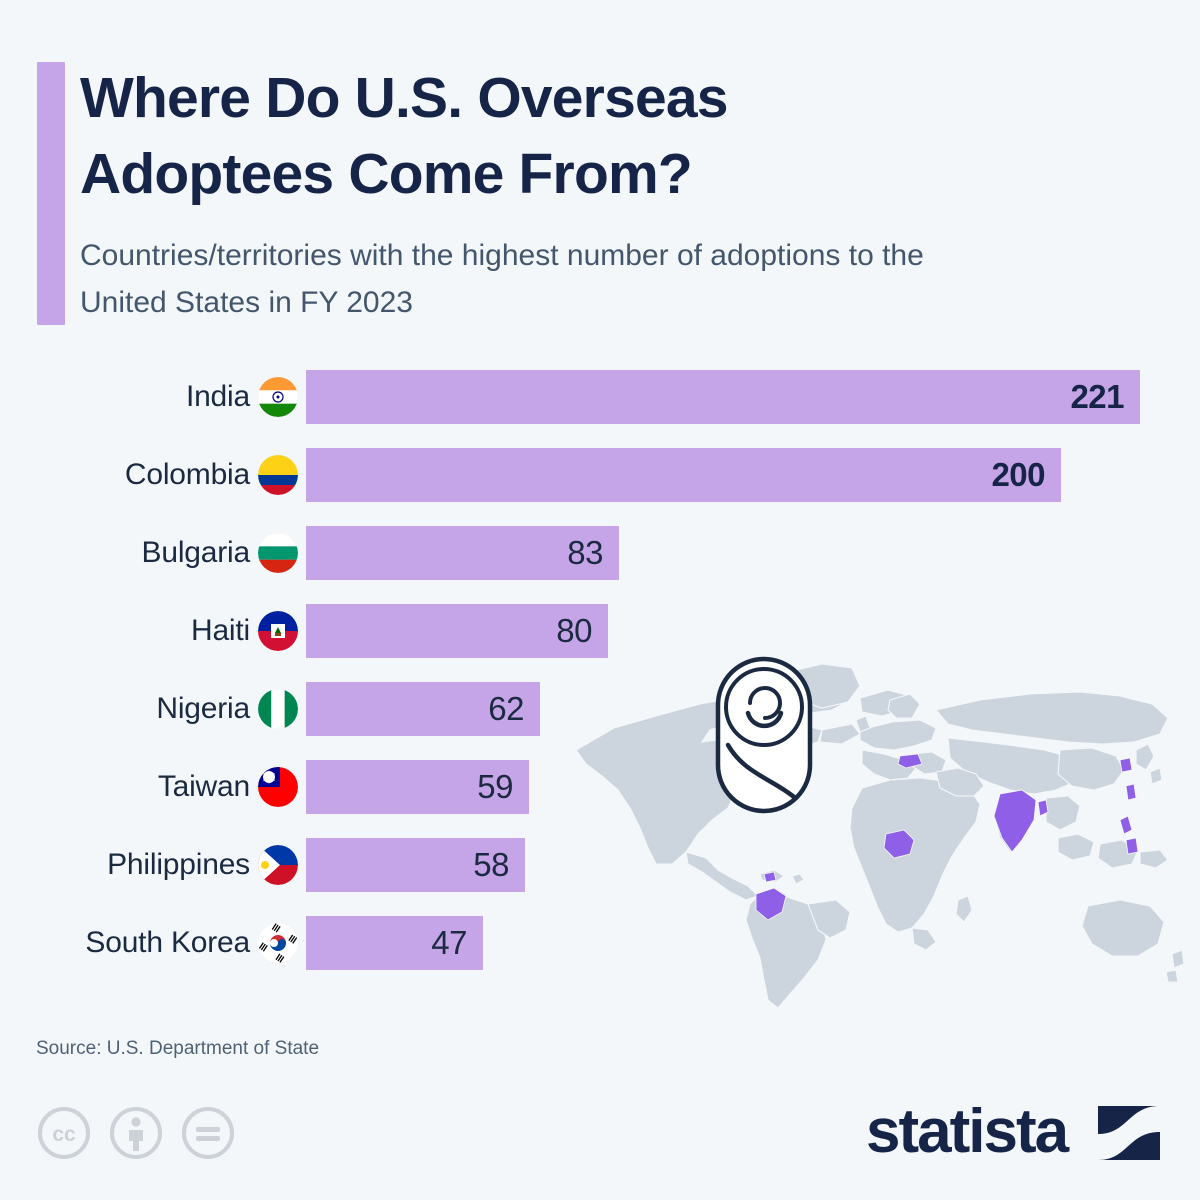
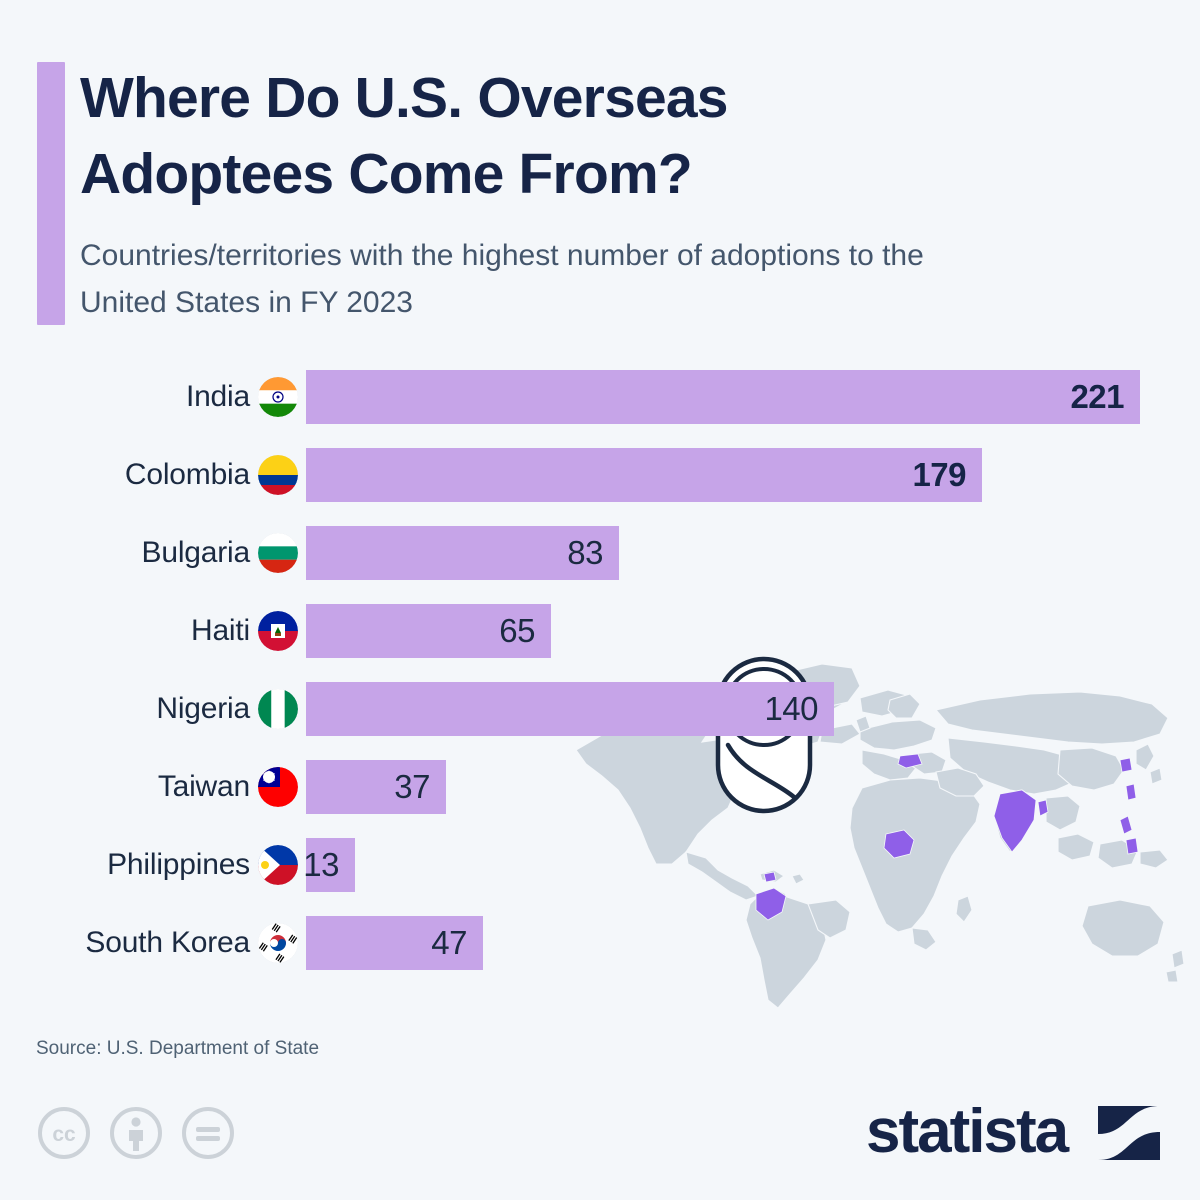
Colombia: 200 -> 179
Haiti: 80 -> 65
Nigeria: 62 -> 140
Taiwan: 59 -> 37
Philippines: 58 -> 13
